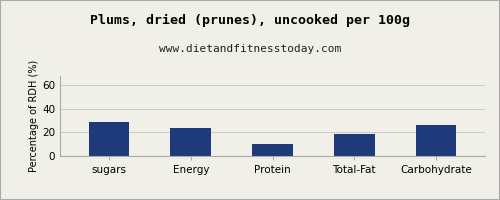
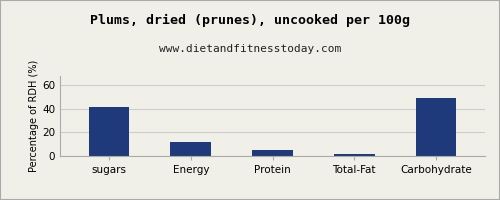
sugars: 29 -> 42
Energy: 24 -> 12
Protein: 10 -> 5
Total-Fat: 19 -> 2
Carbohydrate: 26 -> 49
